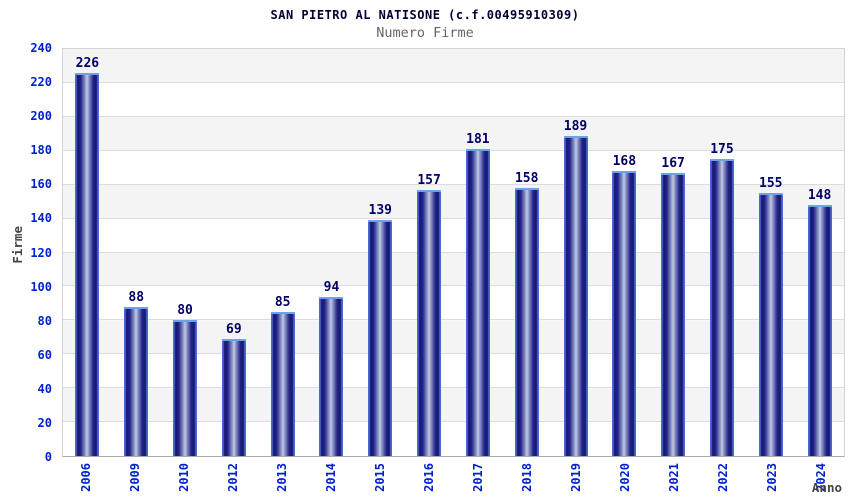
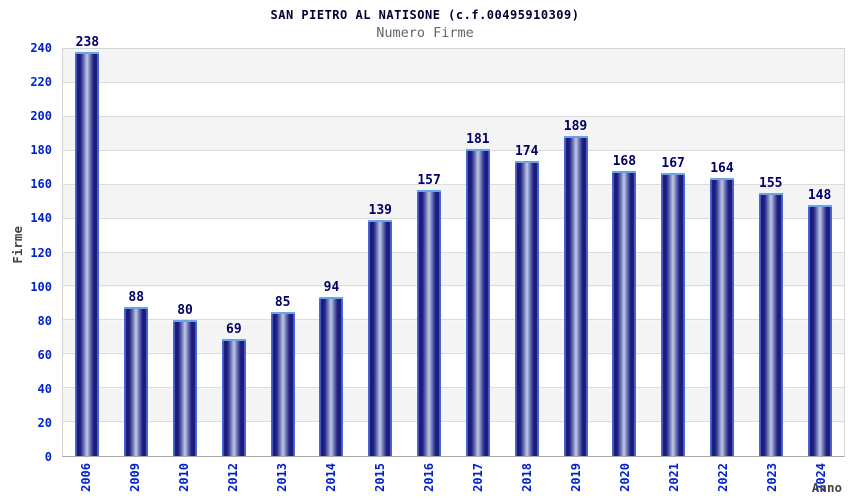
2006: 226 -> 238
2018: 158 -> 174
2022: 175 -> 164
